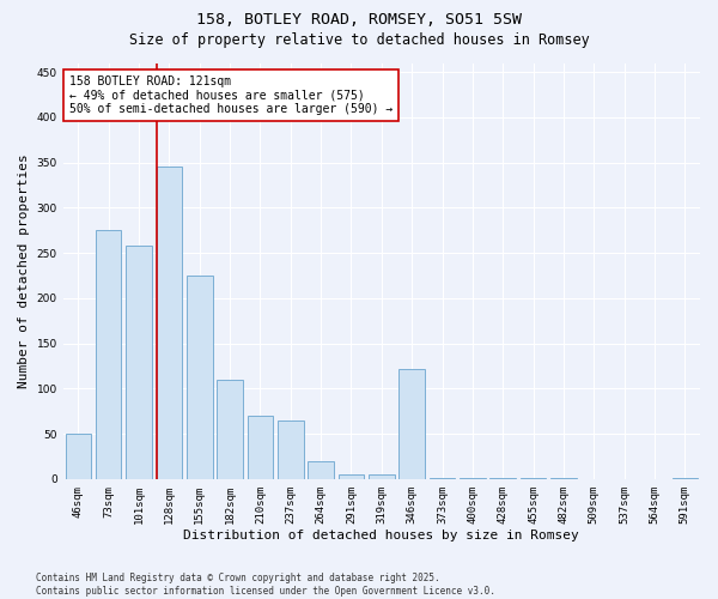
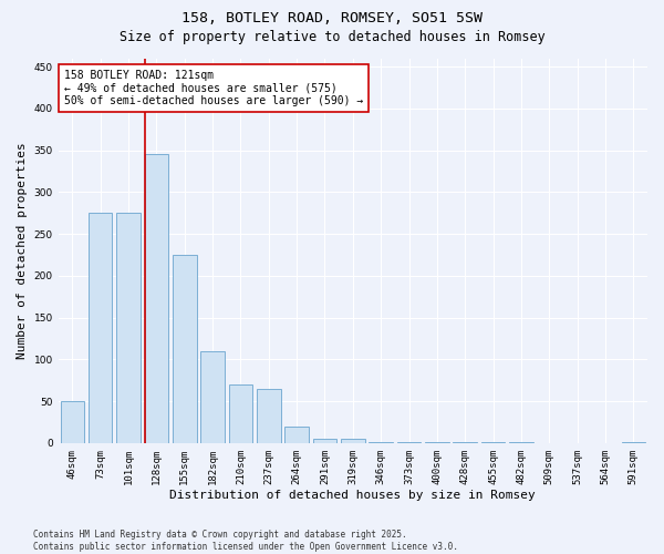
101sqm: 258 -> 275
346sqm: 122 -> 1
